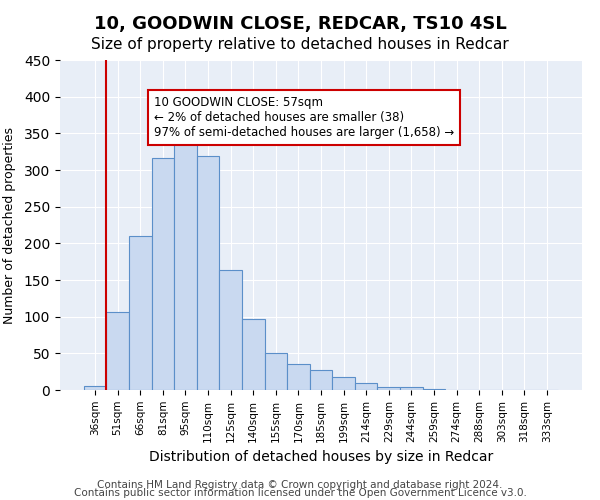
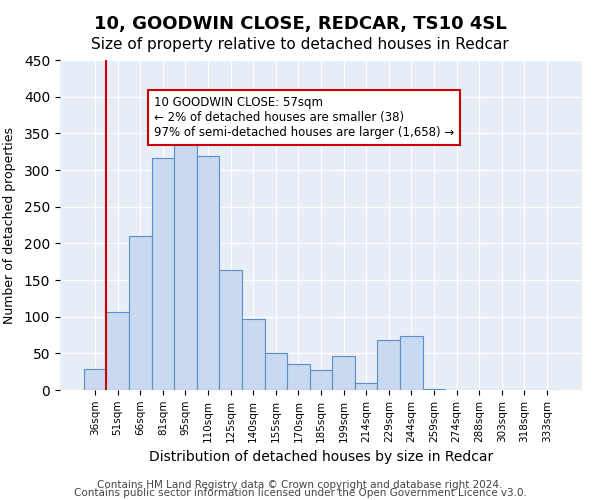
36sqm: 6 -> 28
199sqm: 18 -> 46
229sqm: 4 -> 68
244sqm: 4 -> 74
